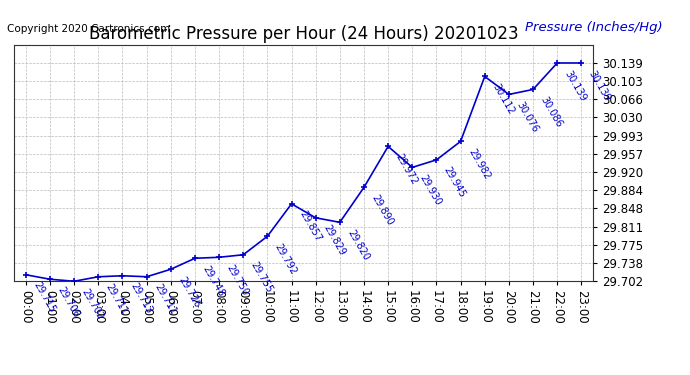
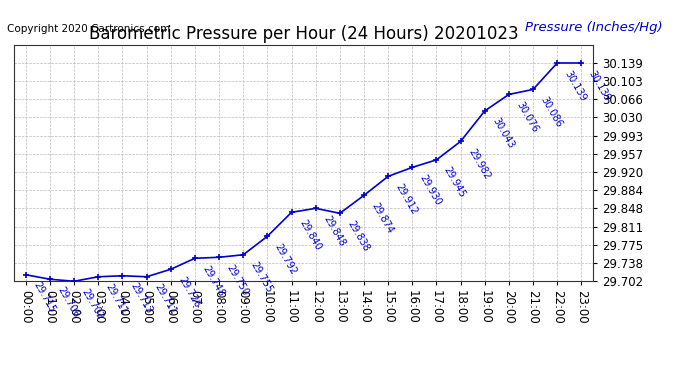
11:00: 29.857 -> 29.840
12:00: 29.829 -> 29.848
13:00: 29.820 -> 29.838
14:00: 29.890 -> 29.874
15:00: 29.972 -> 29.912
19:00: 30.112 -> 30.043
